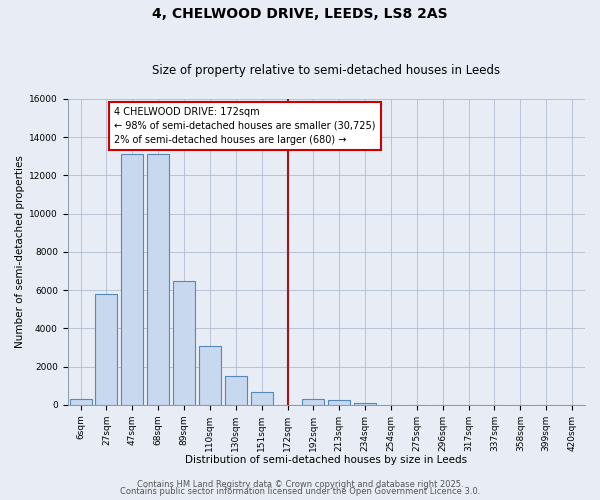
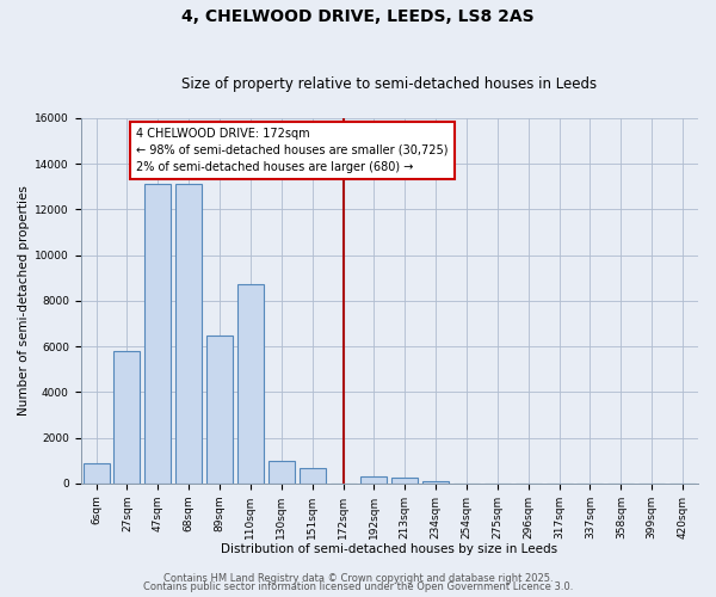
6sqm: 300 -> 900
110sqm: 3000 -> 8700
130sqm: 1500 -> 1000
